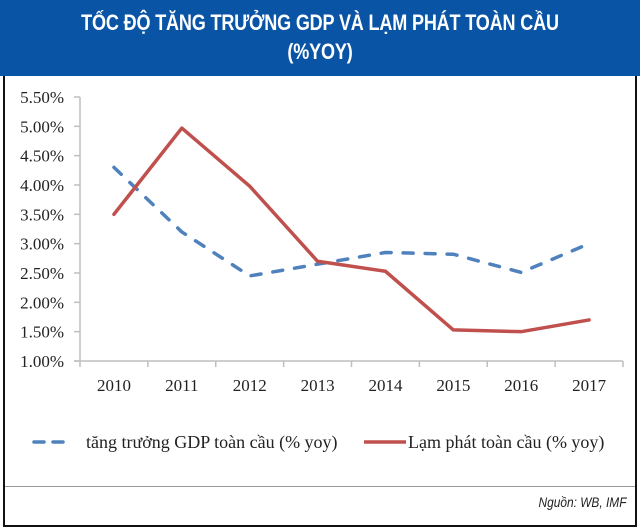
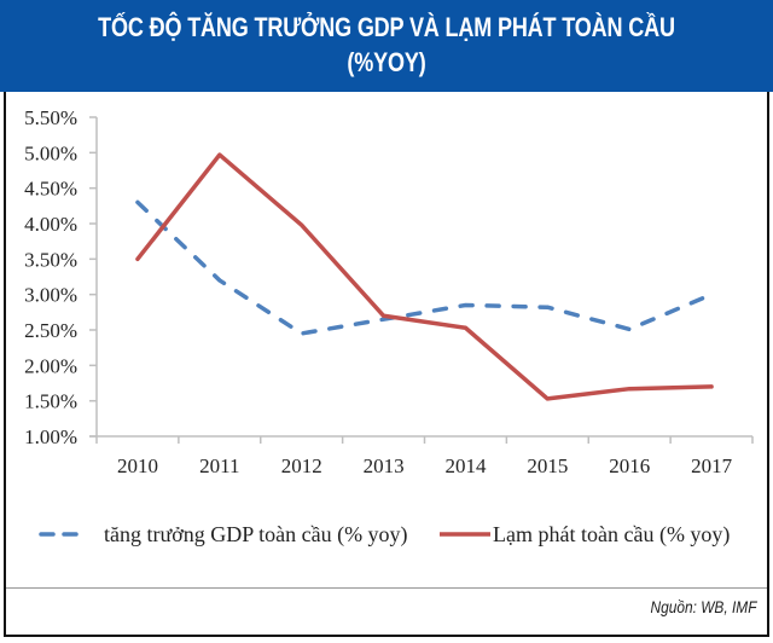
Lạm phát toàn cầu (% yoy)/2016: 1.5% -> 1.7%
